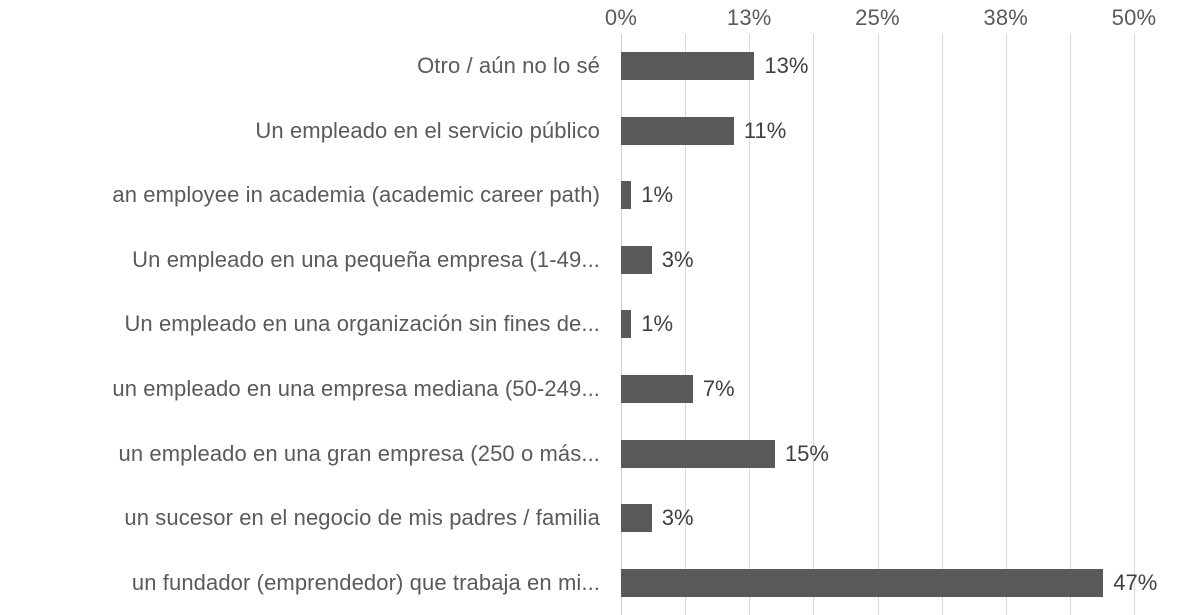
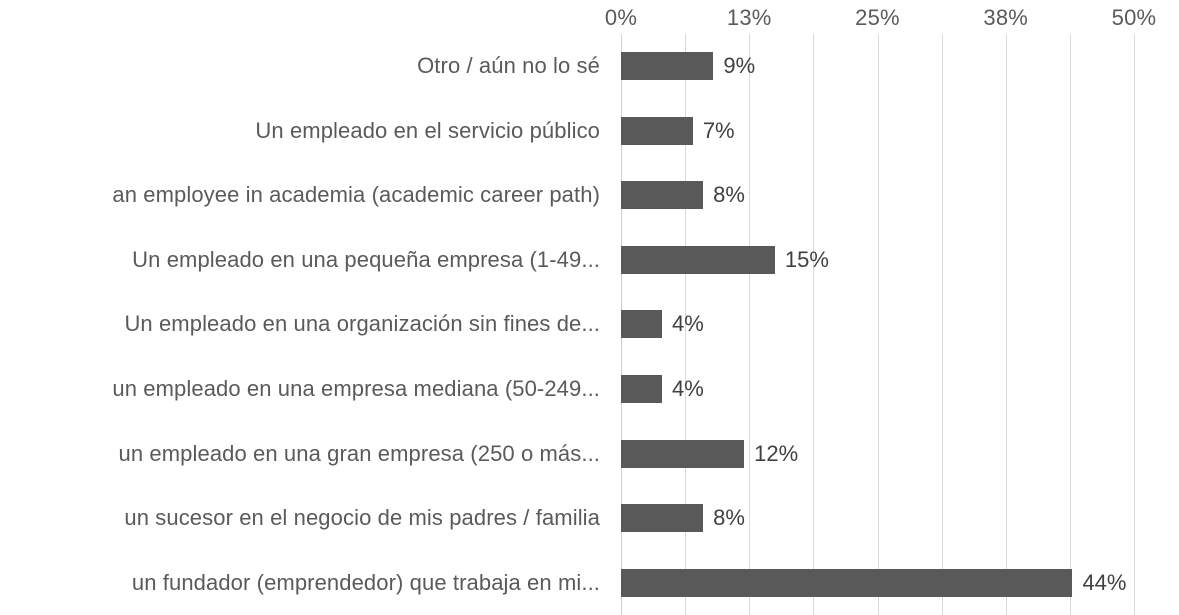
Otro / aún no lo sé: 13% -> 9%
Un empleado en el servicio público: 11% -> 7%
an employee in academia (academic career path): 1% -> 8%
Un empleado en una pequeña empresa (1-49...: 3% -> 15%
Un empleado en una organización sin fines de...: 1% -> 4%
un empleado en una empresa mediana (50-249...: 7% -> 4%
un empleado en una gran empresa (250 o más...: 15% -> 12%
un sucesor en el negocio de mis padres / familia: 3% -> 8%
un fundador (emprendedor) que trabaja en mi...: 47% -> 44%
